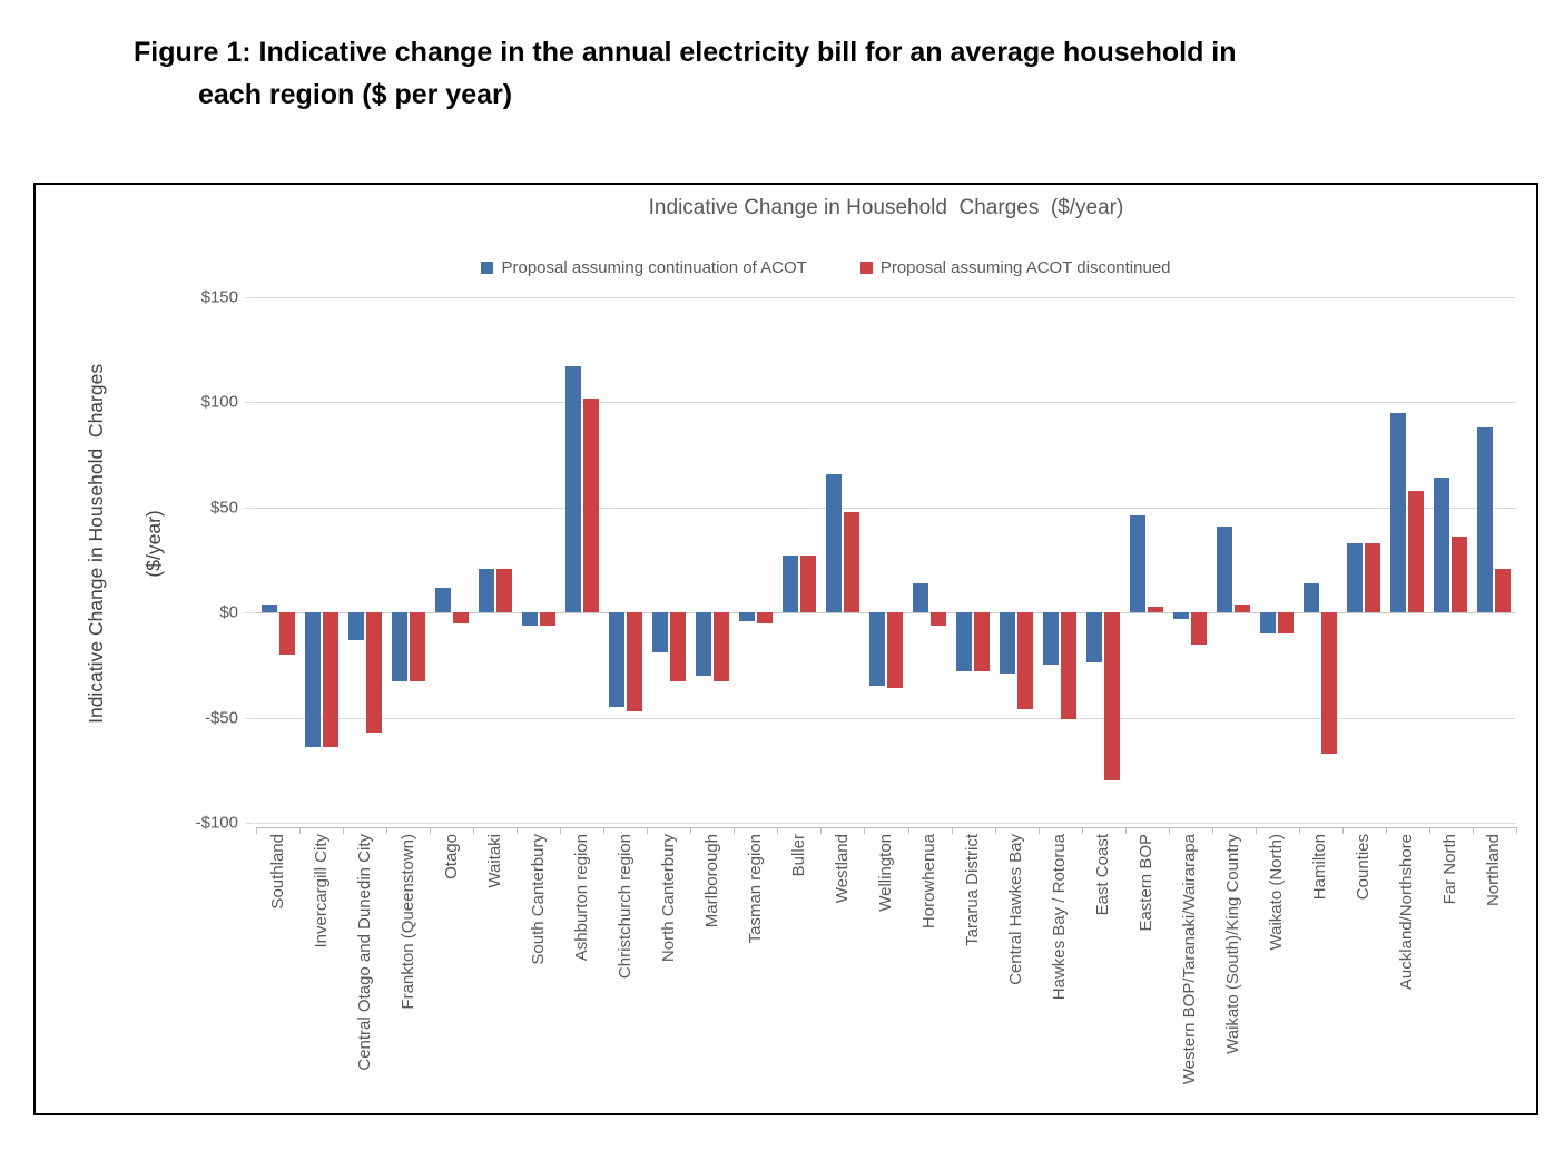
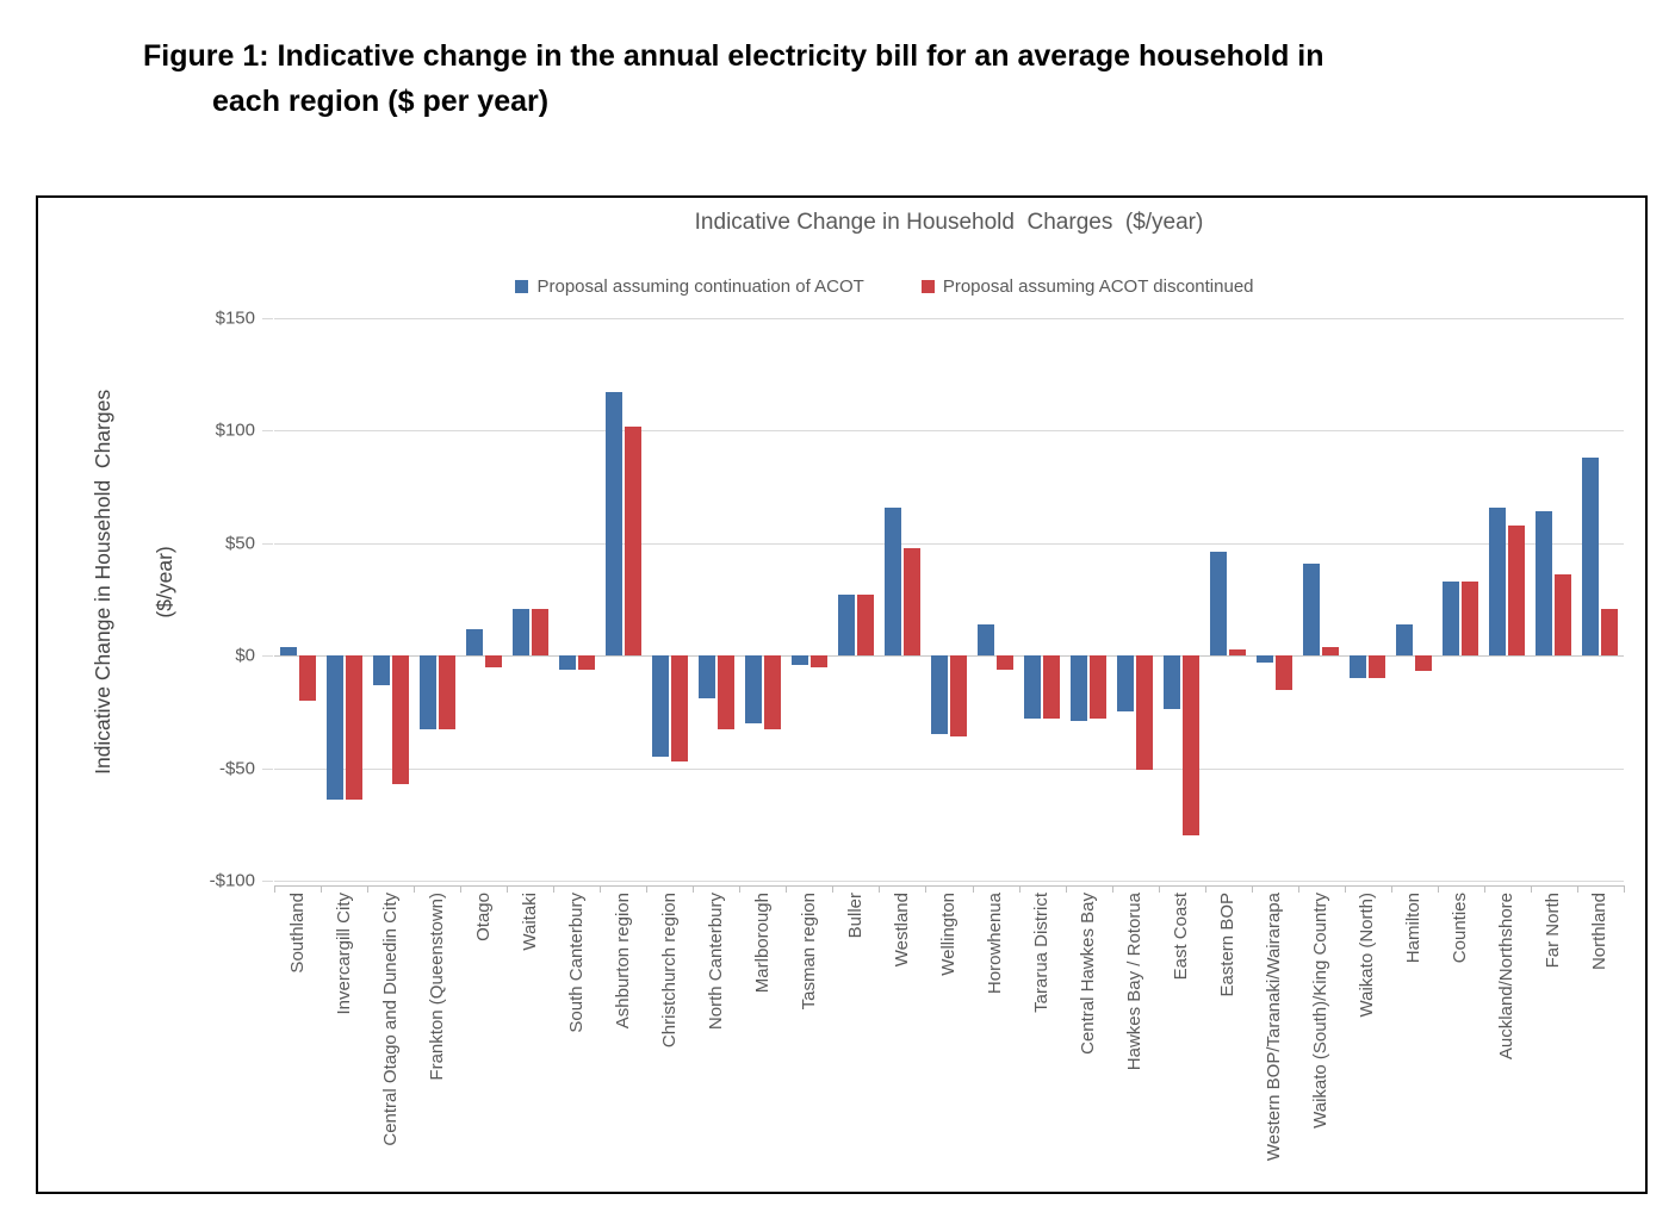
Proposal assuming ACOT discontinued/Central Hawkes Bay: -$46 -> -$28
Proposal assuming ACOT discontinued/Hamilton: -$67 -> -$7
Proposal assuming continuation of ACOT/Auckland/Northshore: $95 -> $66
